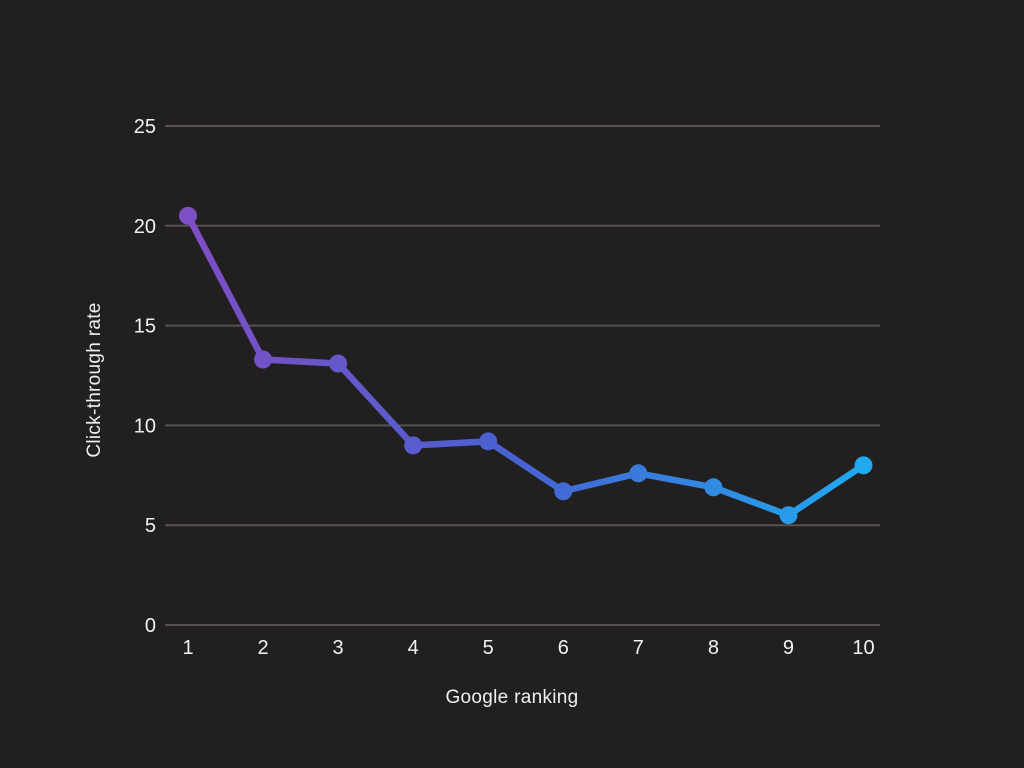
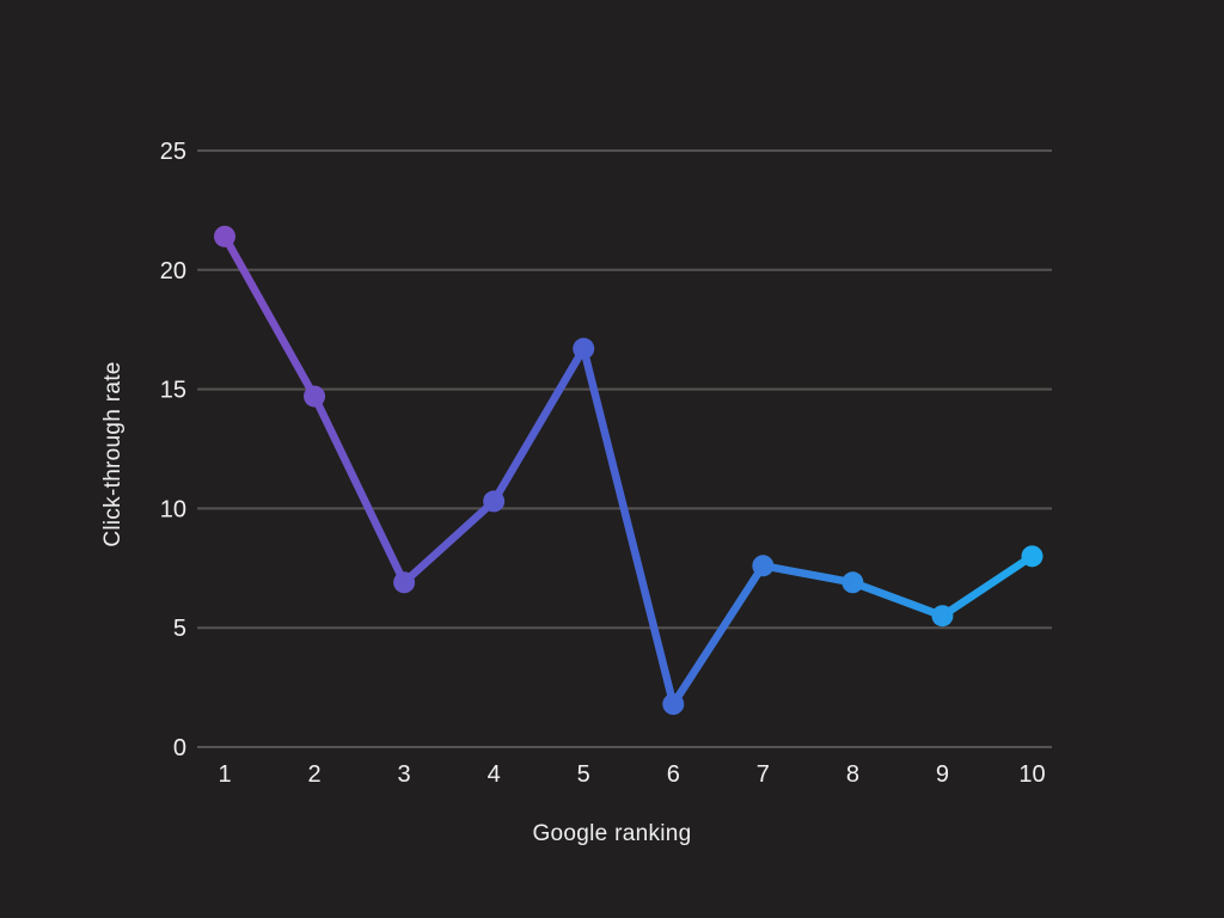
1: 20.5 -> 21.4
2: 13.3 -> 14.7
3: 13.1 -> 6.9
4: 9.0 -> 10.3
5: 9.2 -> 16.7
6: 6.7 -> 1.8
